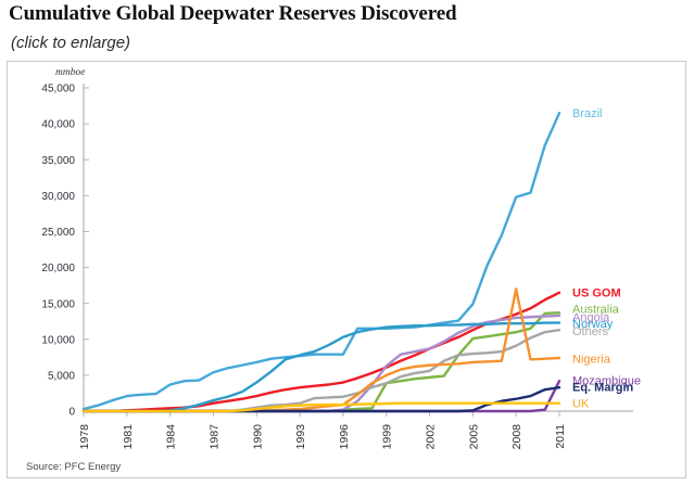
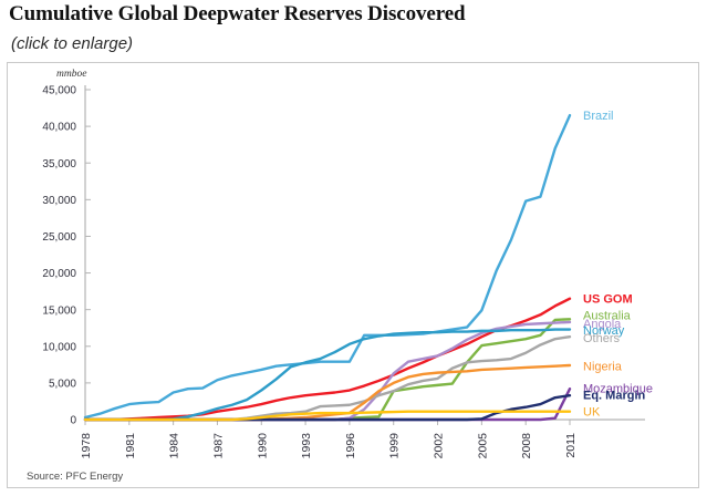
Nigeria/2008: 17000 -> 7000
